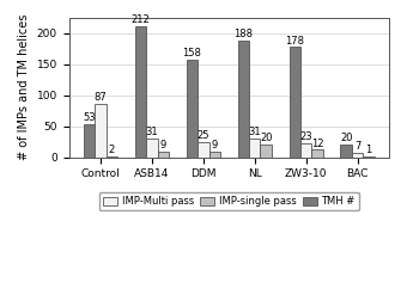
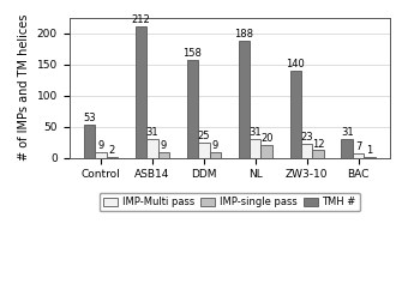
IMP-Multi pass/Control: 87 -> 9
TMH #/ZW3-10: 178 -> 140
TMH #/BAC: 20 -> 31
